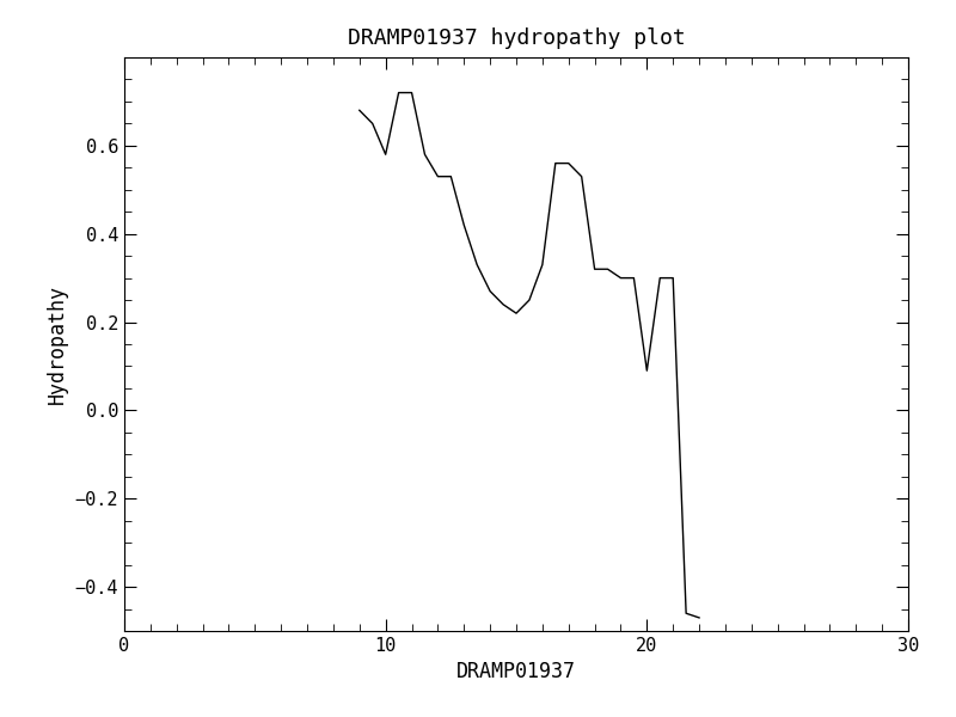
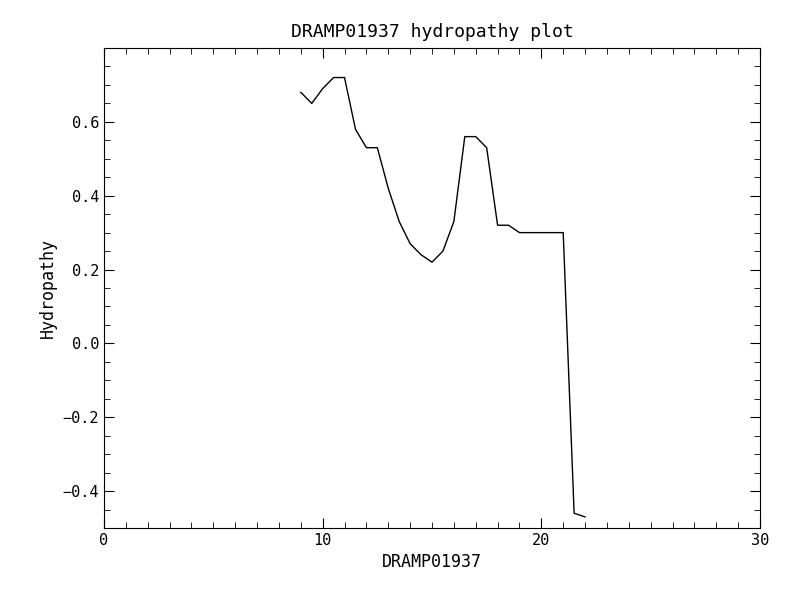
10: 0.58 -> 0.69
20: 0.09 -> 0.30
